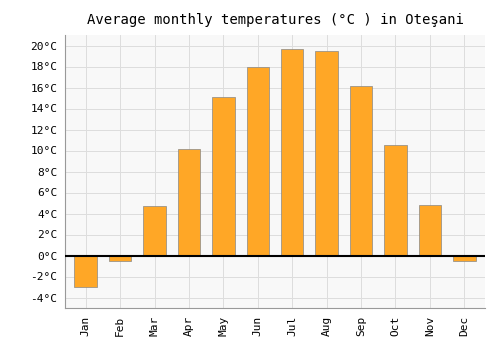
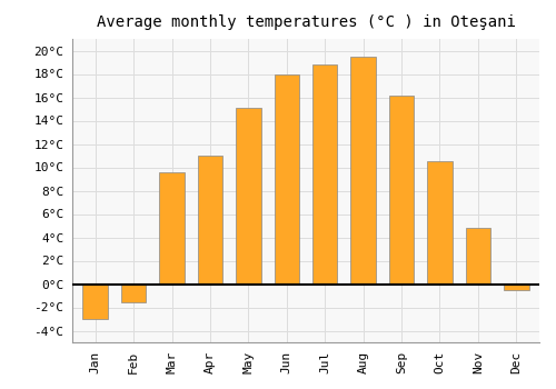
Feb: -0.5°C -> -1.6°C
Mar: 4.7°C -> 9.6°C
Apr: 10.1°C -> 11.0°C
Jul: 19.7°C -> 18.8°C
